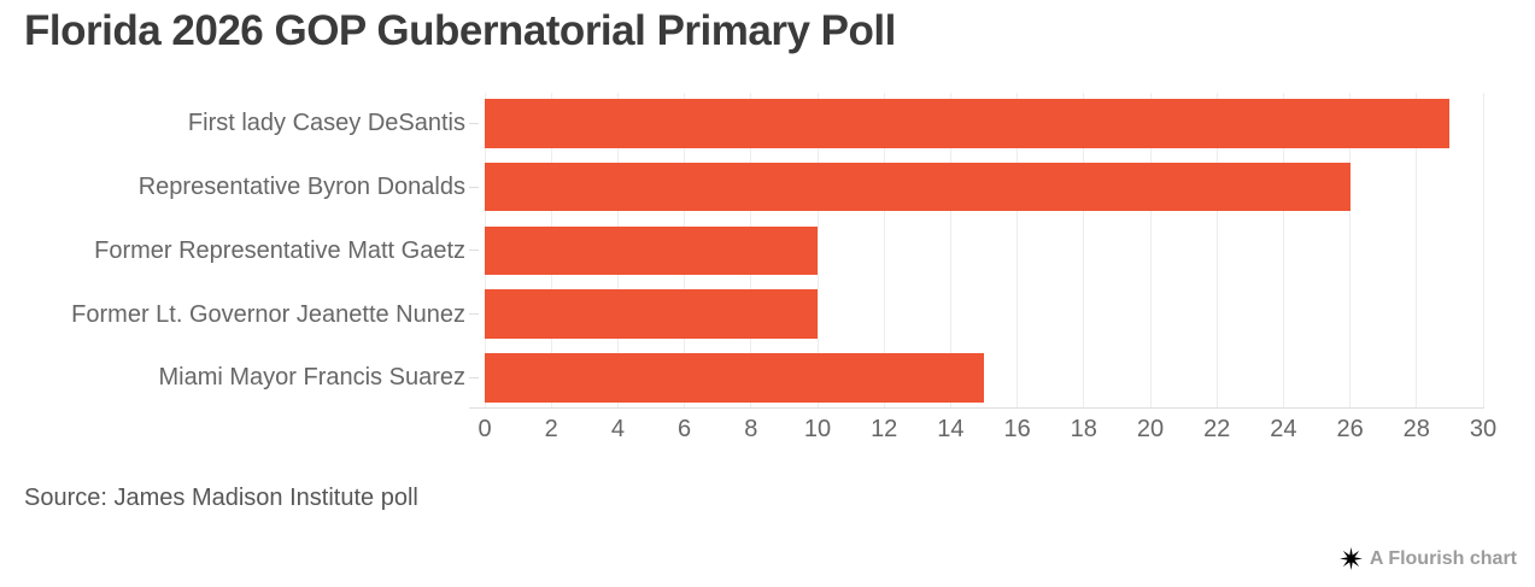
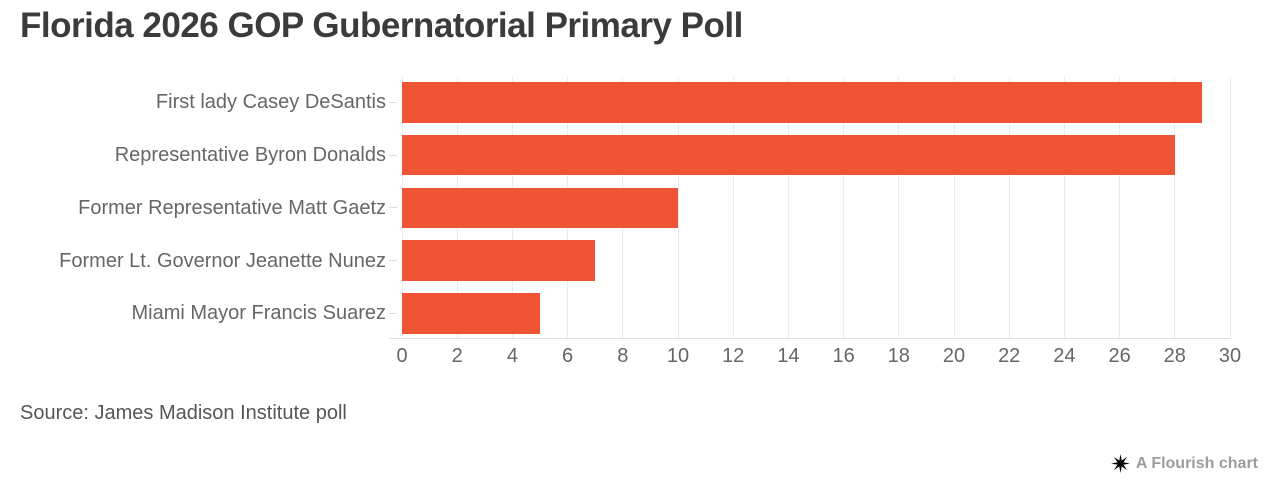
Representative Byron Donalds: 26 -> 28
Former Lt. Governor Jeanette Nunez: 10 -> 7
Miami Mayor Francis Suarez: 15 -> 5
